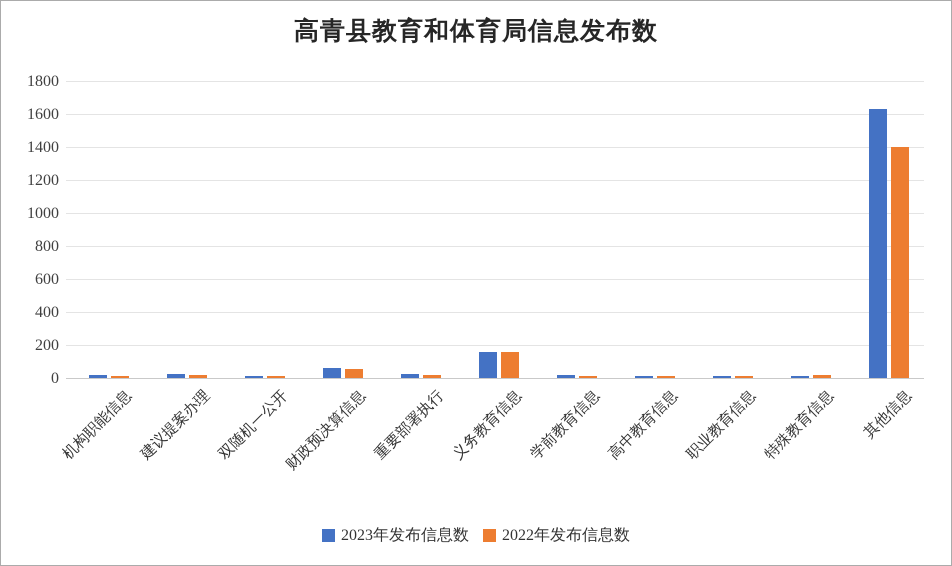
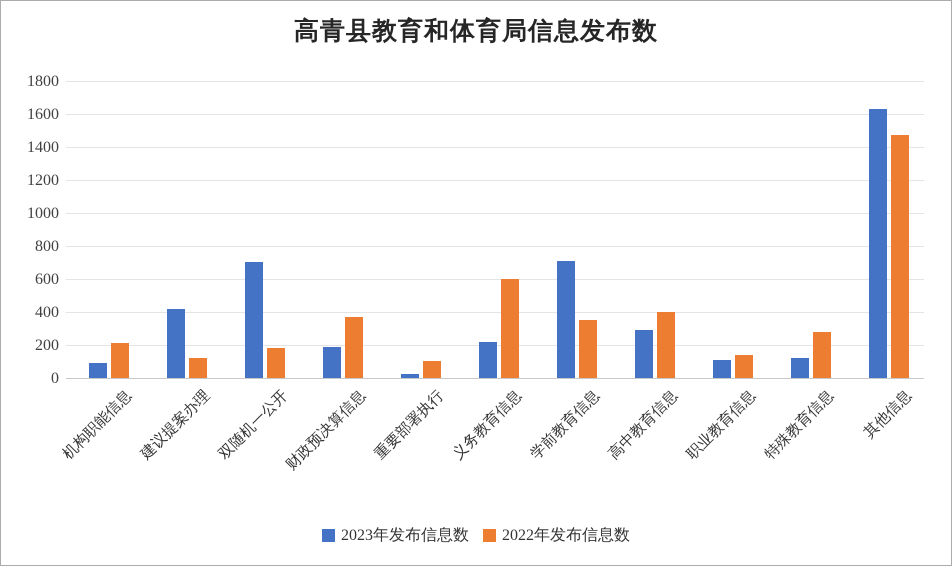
2023年发布信息数/机构职能信息: 20 -> 90
2022年发布信息数/机构职能信息: 10 -> 210
2023年发布信息数/建议提案办理: 20 -> 420
2022年发布信息数/建议提案办理: 20 -> 120
2023年发布信息数/双随机一公开: 10 -> 700
2022年发布信息数/双随机一公开: 10 -> 180
2023年发布信息数/财政预决算信息: 60 -> 190
2022年发布信息数/财政预决算信息: 60 -> 370
2022年发布信息数/重要部署执行: 20 -> 100
2023年发布信息数/义务教育信息: 160 -> 220
2022年发布信息数/义务教育信息: 160 -> 600
2023年发布信息数/学前教育信息: 20 -> 710
2022年发布信息数/学前教育信息: 10 -> 350
2023年发布信息数/高中教育信息: 10 -> 290
2022年发布信息数/高中教育信息: 20 -> 400
2023年发布信息数/职业教育信息: 10 -> 110
2022年发布信息数/职业教育信息: 10 -> 140
2023年发布信息数/特殊教育信息: 10 -> 120
2022年发布信息数/特殊教育信息: 20 -> 280
2022年发布信息数/其他信息: 1400 -> 1470
